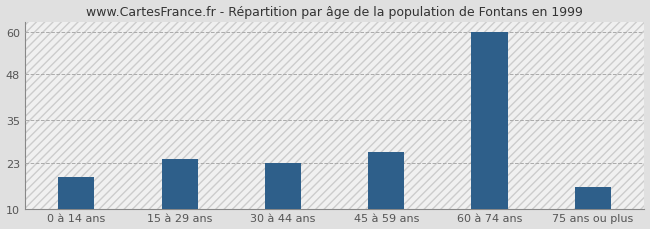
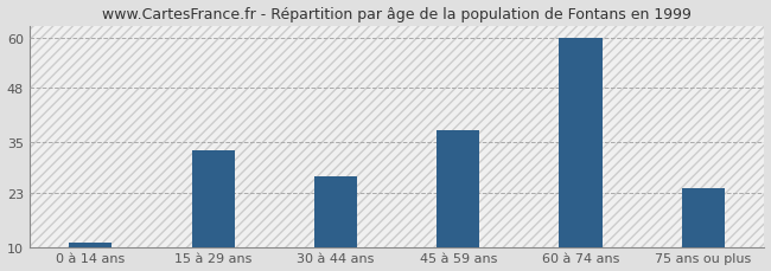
0 à 14 ans: 19 -> 11
15 à 29 ans: 24 -> 33
30 à 44 ans: 23 -> 27
45 à 59 ans: 26 -> 38
75 ans ou plus: 16 -> 24
